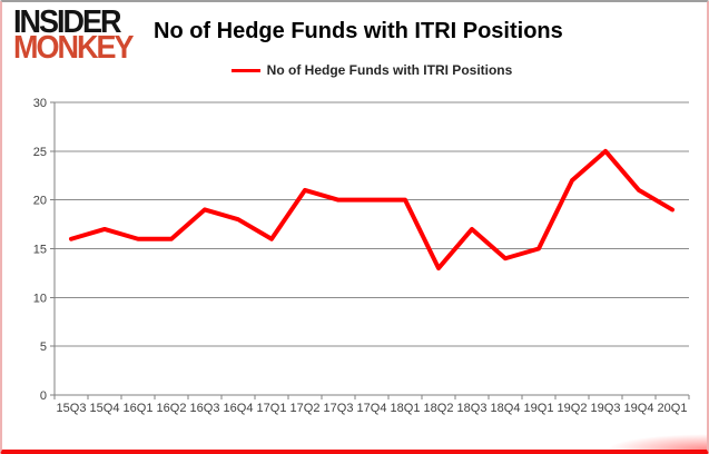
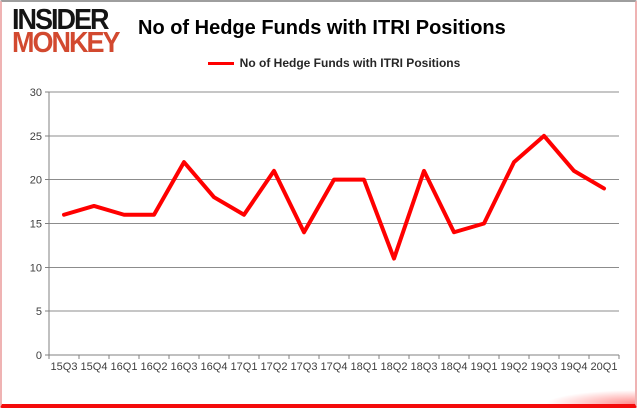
16Q3: 19 -> 22
17Q3: 20 -> 14
18Q2: 13 -> 11
18Q3: 17 -> 21
